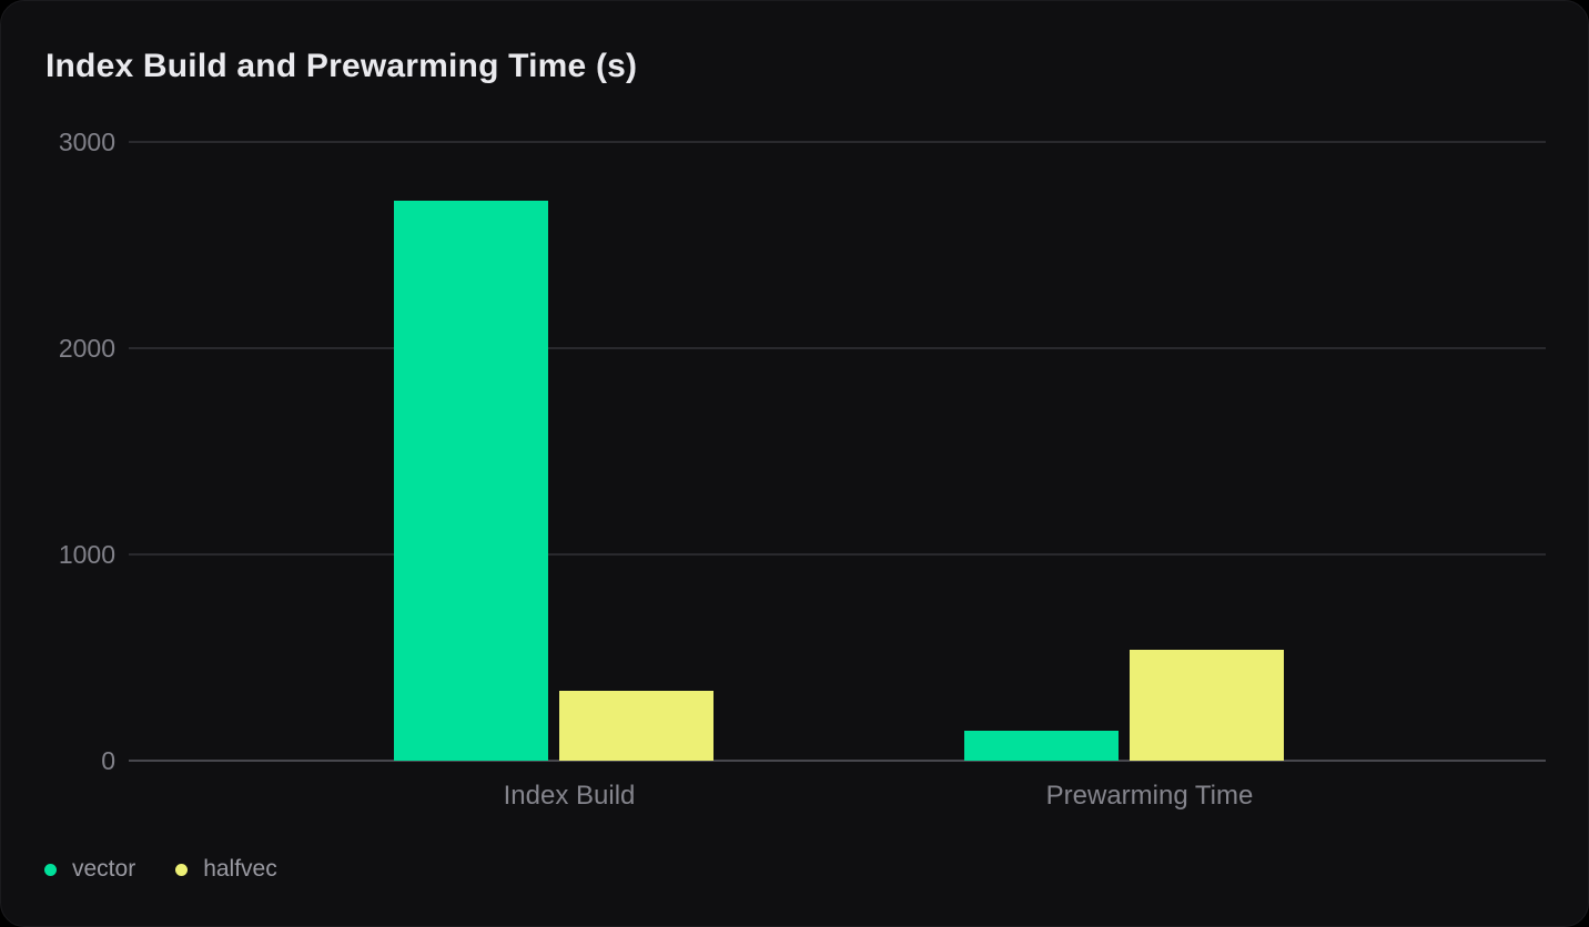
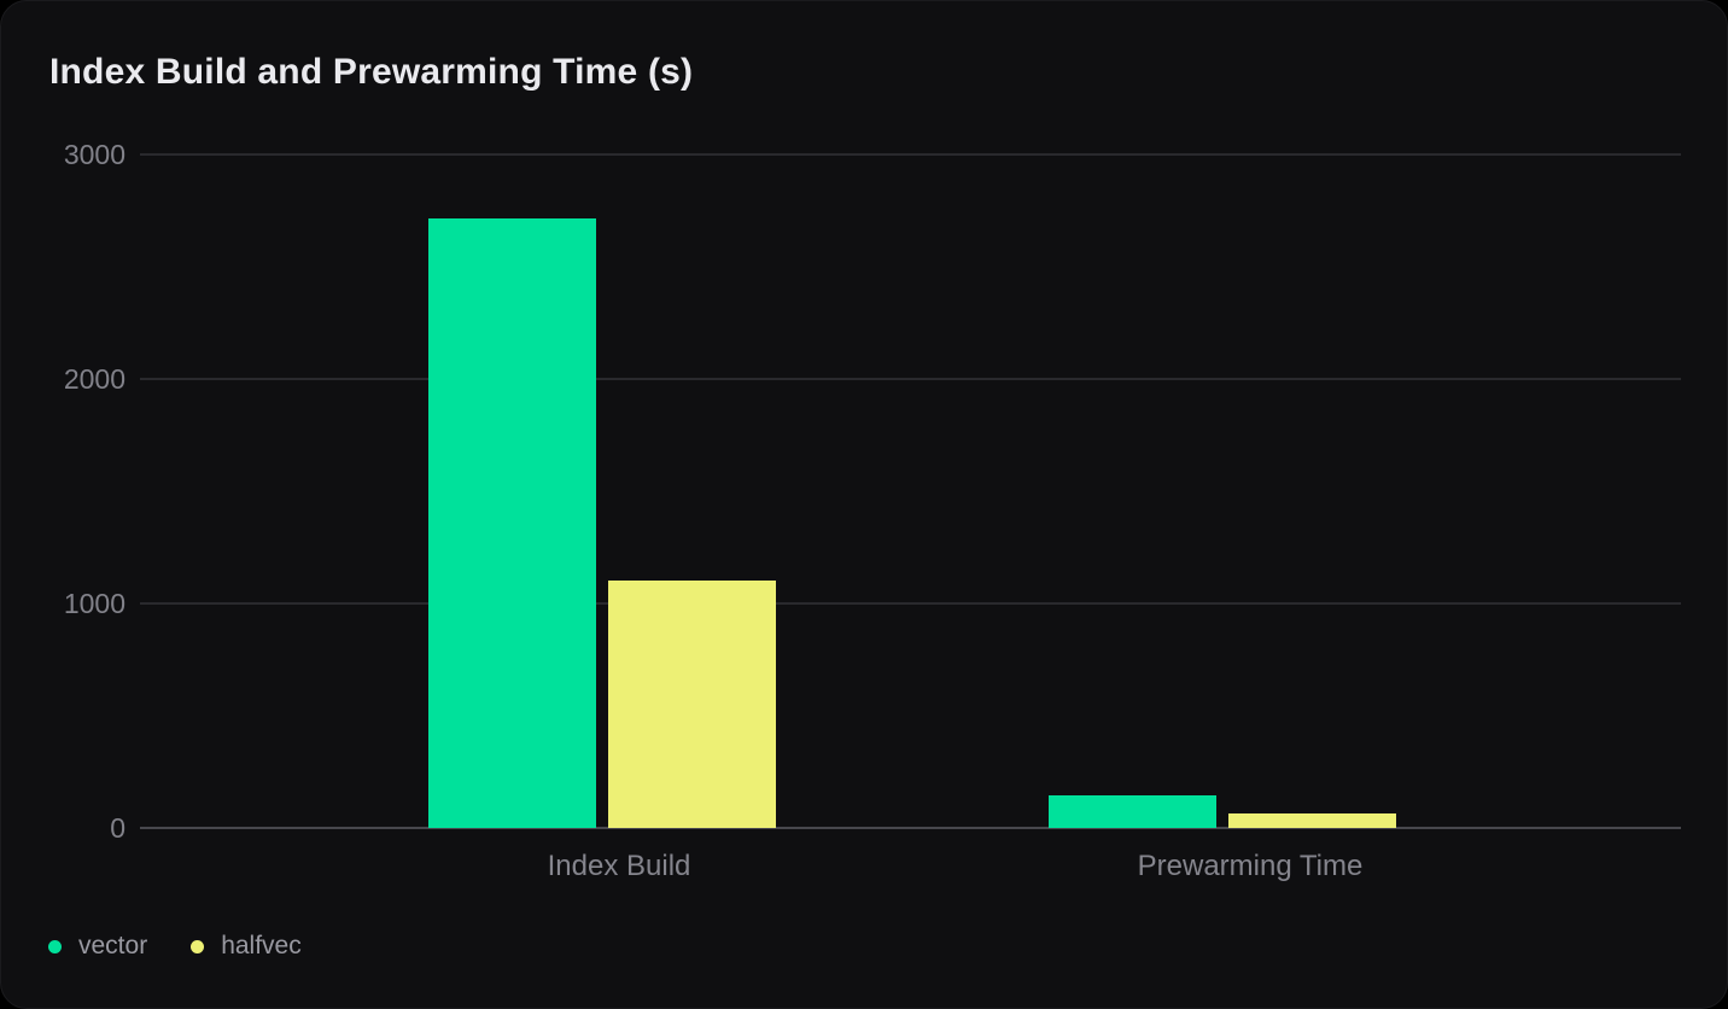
halfvec/Index Build: 340 -> 1100
halfvec/Prewarming Time: 540 -> 60
